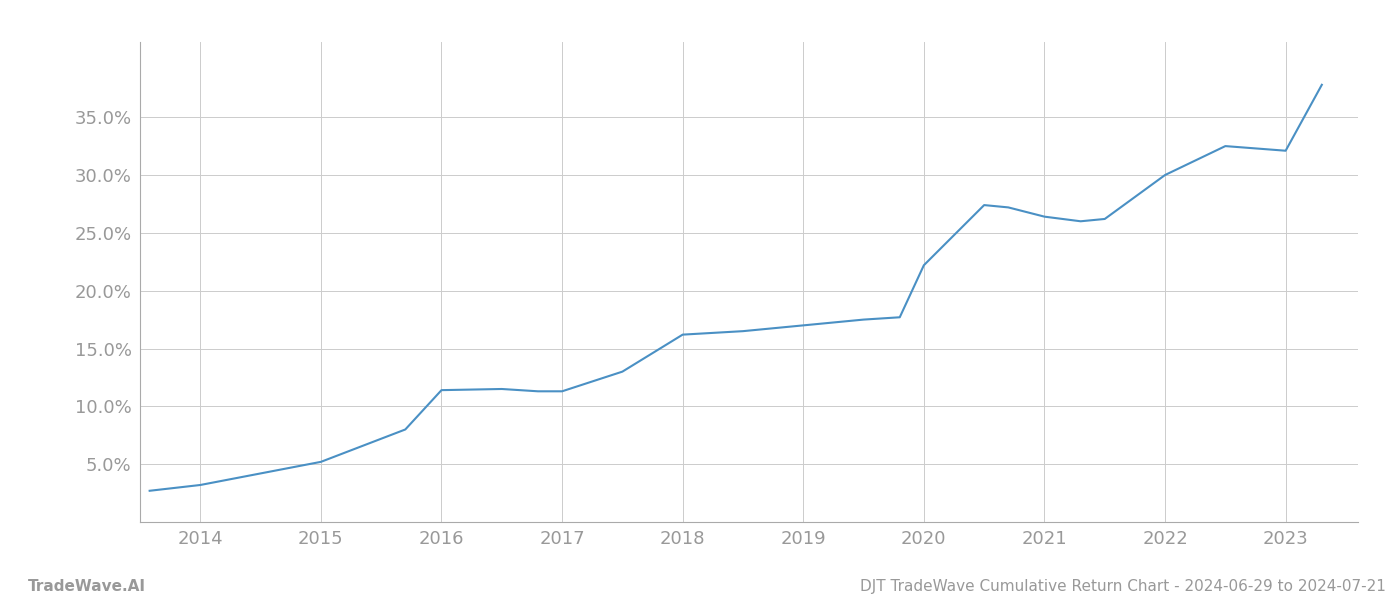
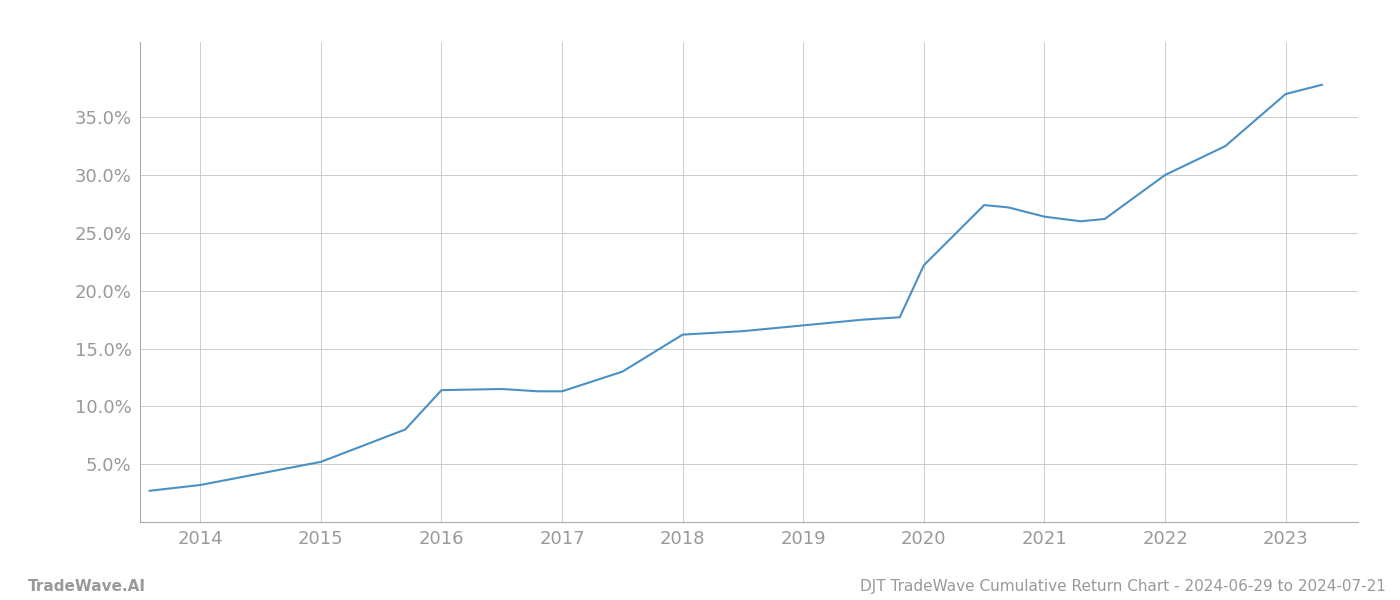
2023: 32.1% -> 37.0%
